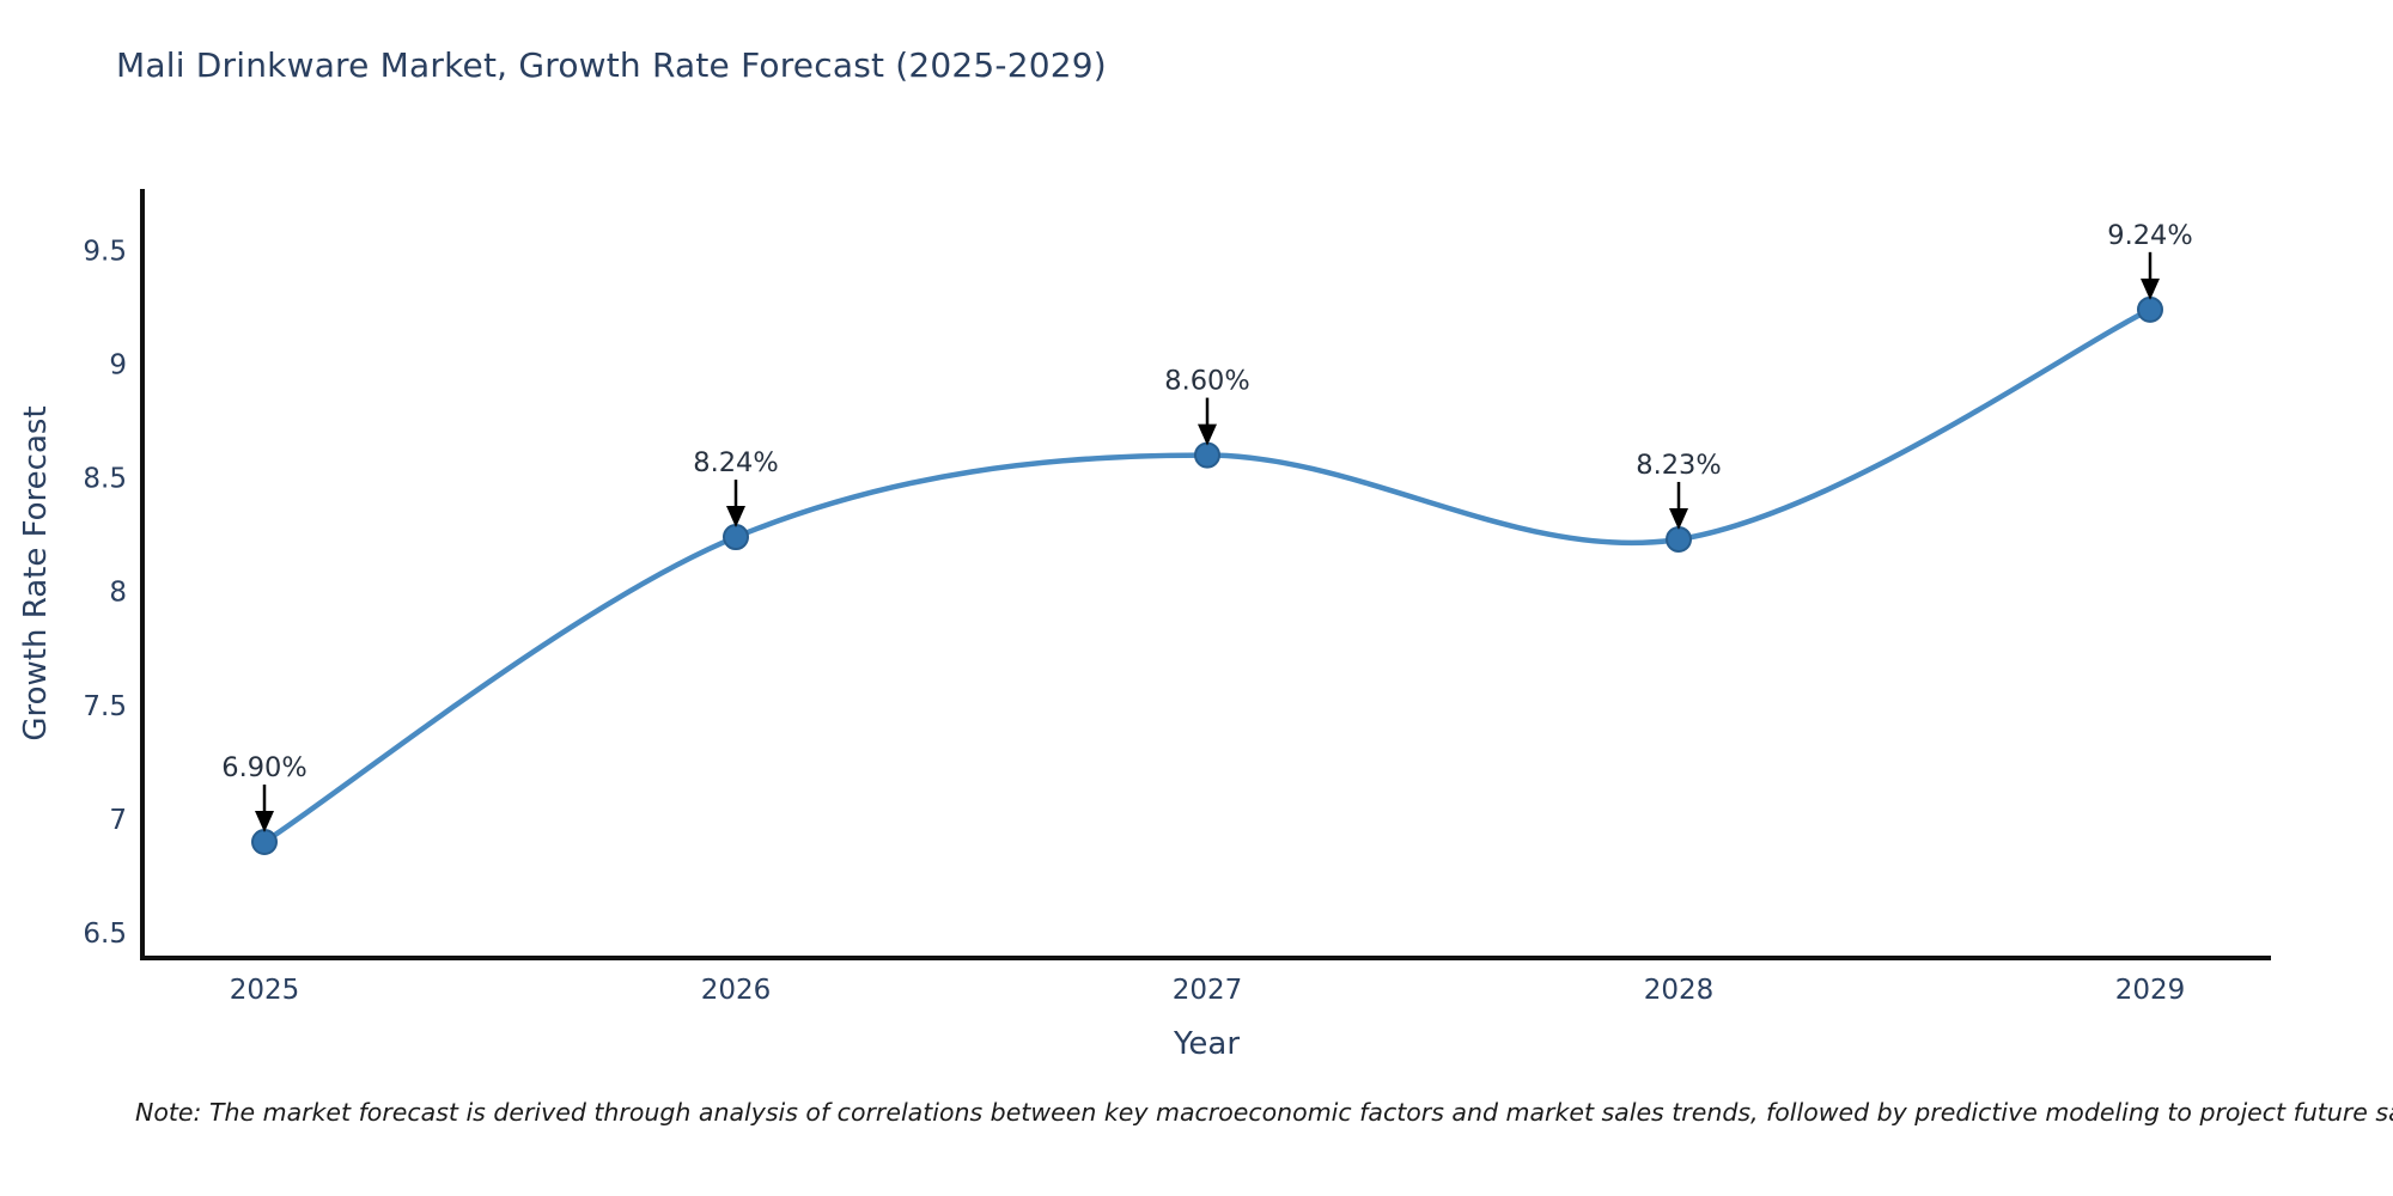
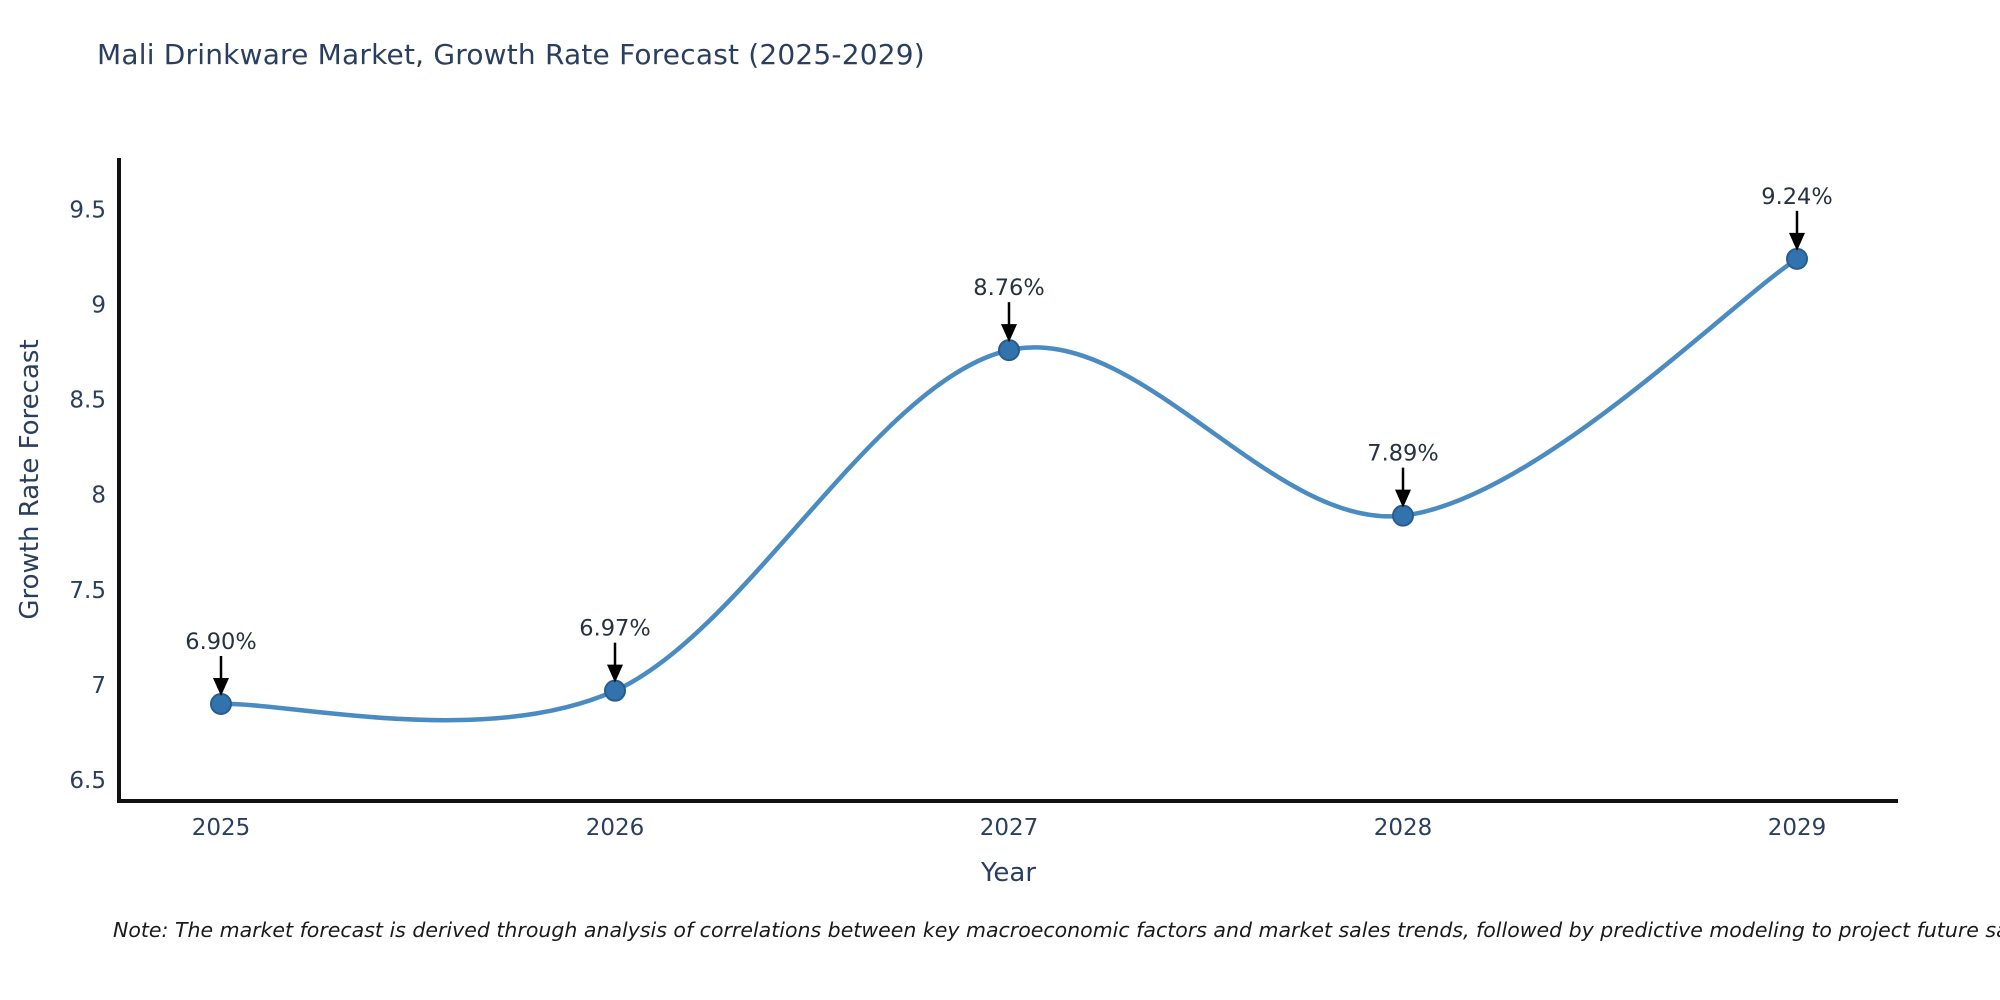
2026: 8.24% -> 6.97%
2027: 8.60% -> 8.76%
2028: 8.23% -> 7.89%
